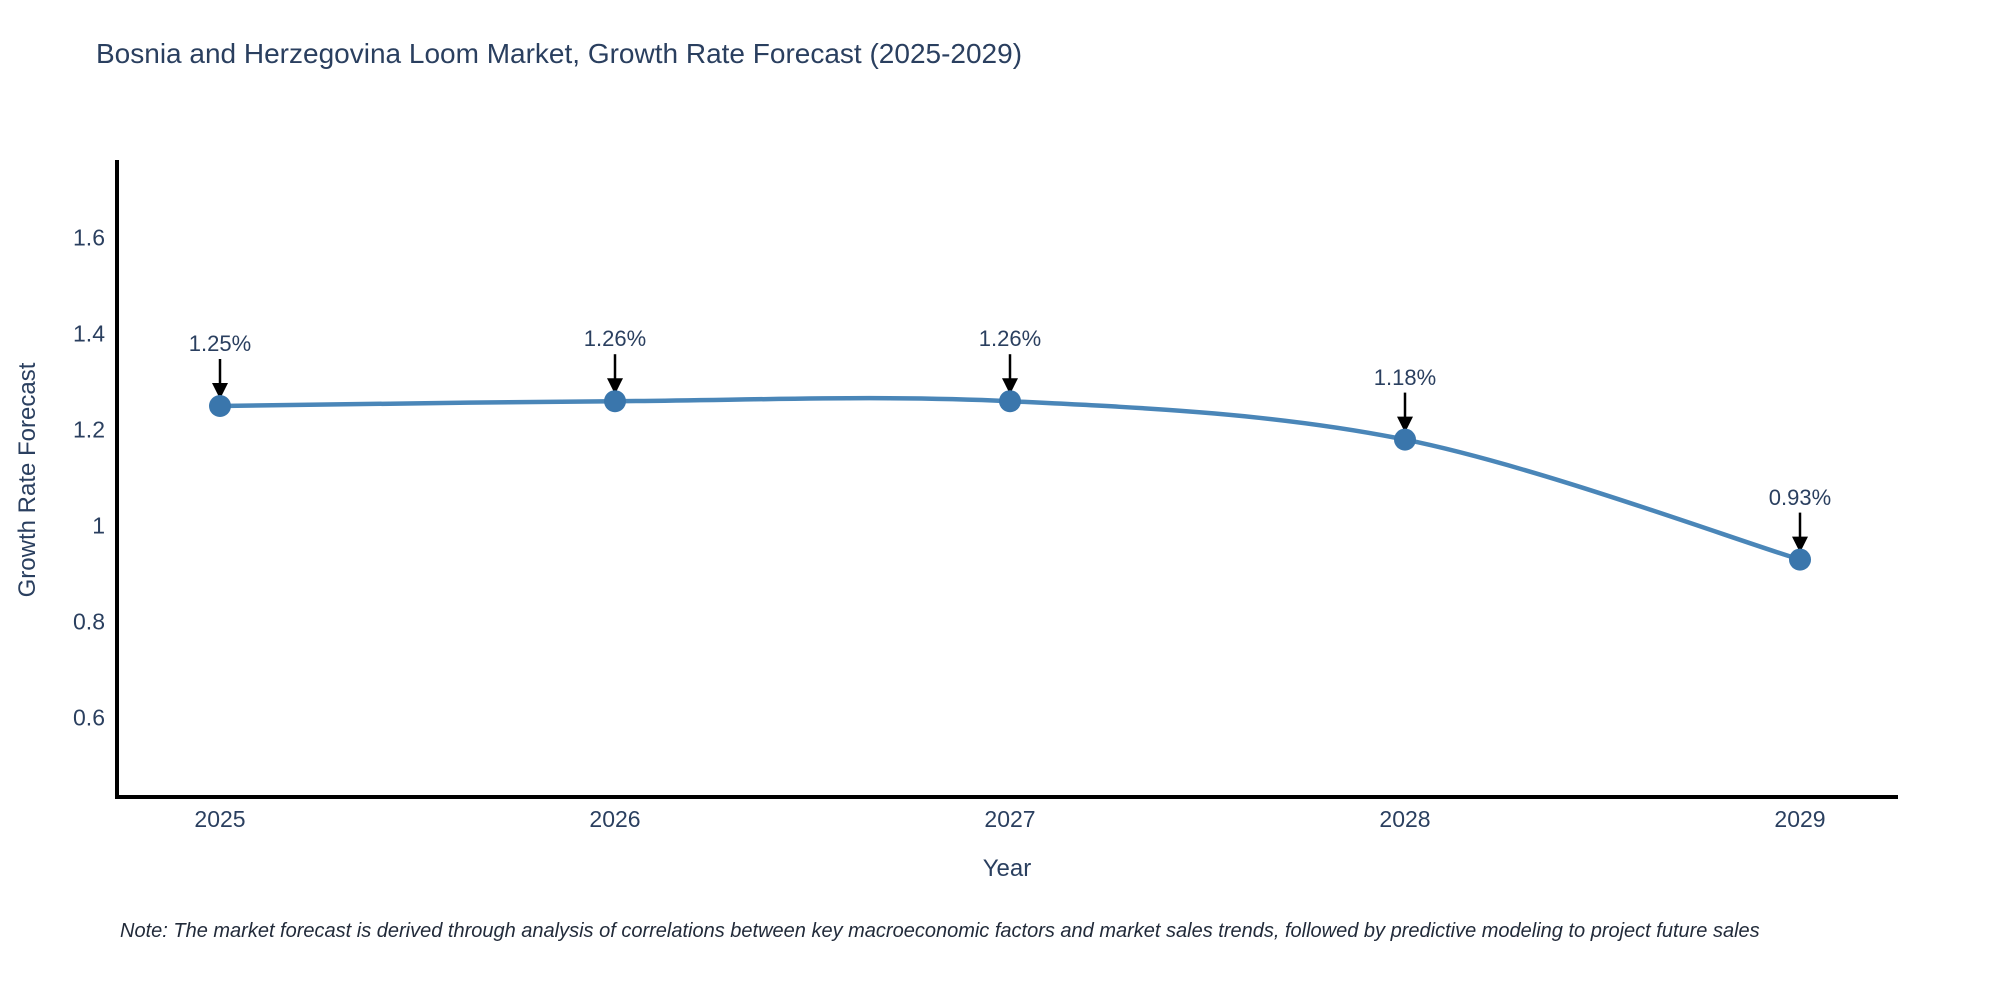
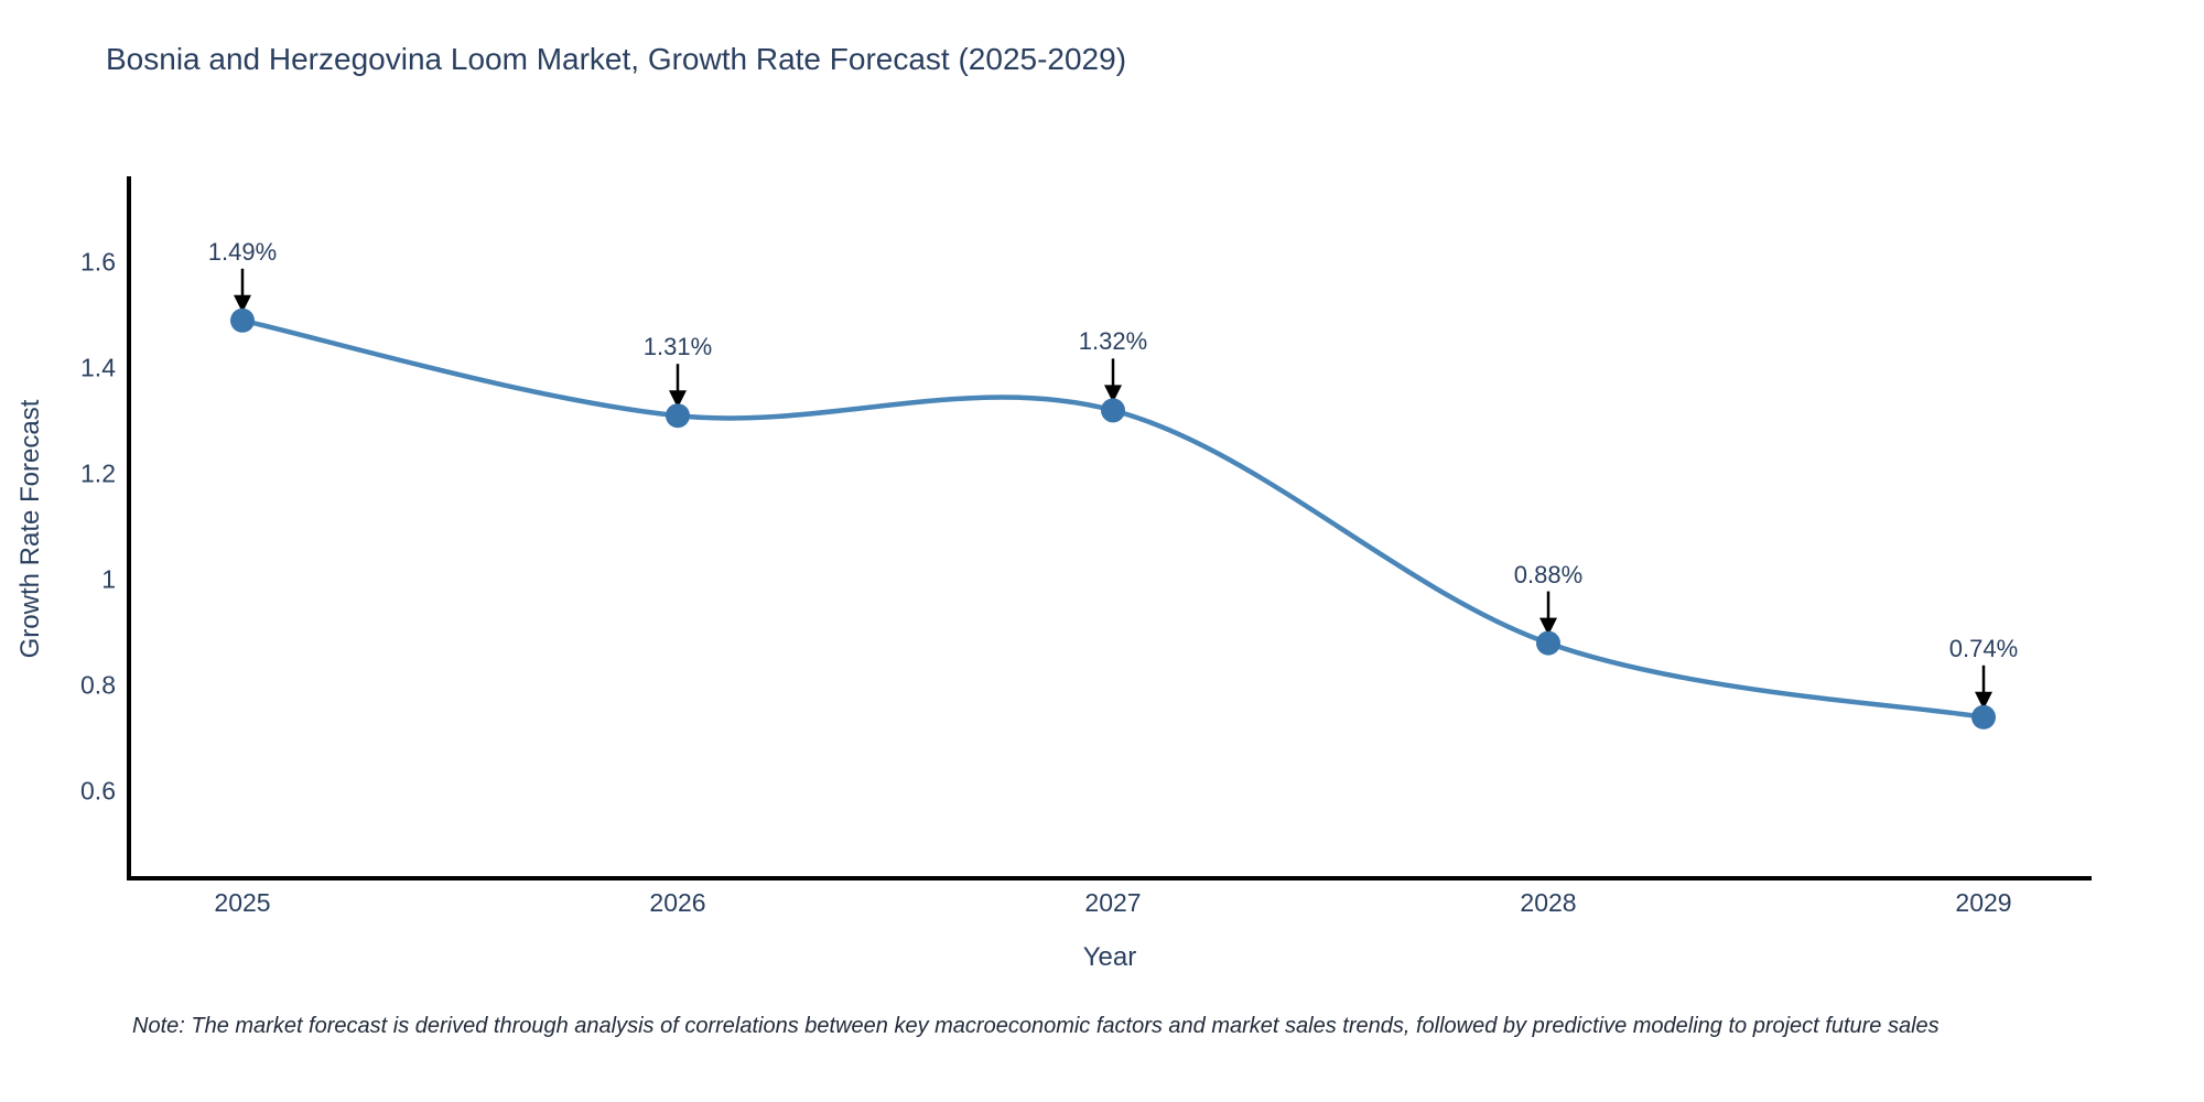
2025: 1.25% -> 1.49%
2026: 1.26% -> 1.31%
2027: 1.26% -> 1.32%
2028: 1.18% -> 0.88%
2029: 0.93% -> 0.74%
